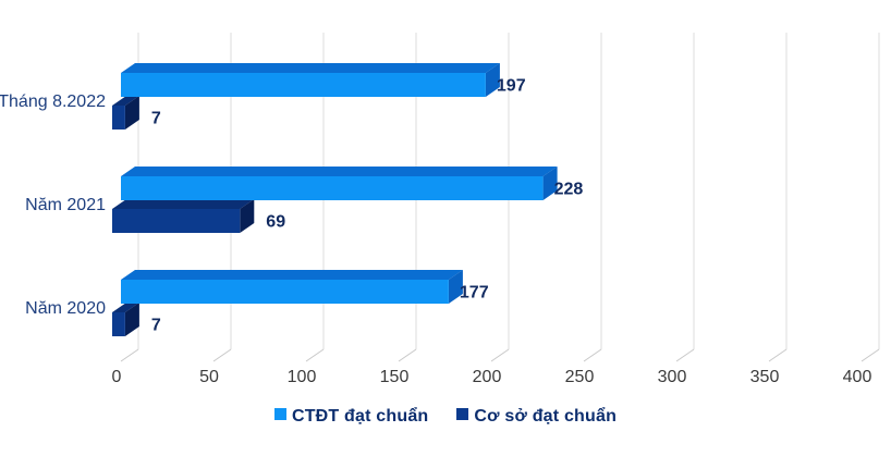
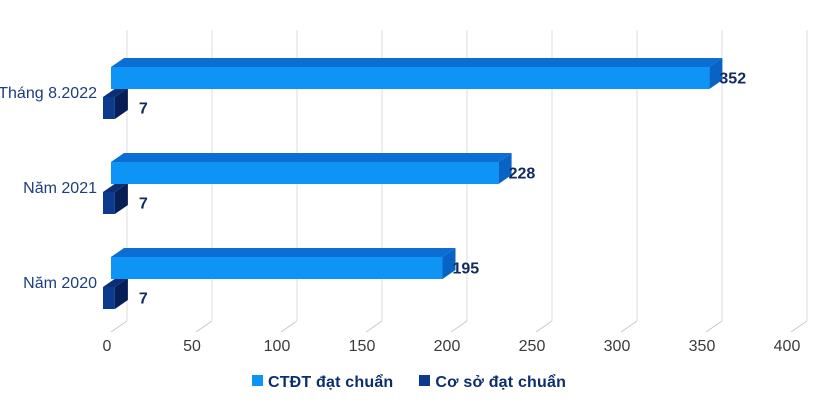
CTĐT đạt chuẩn/Tháng 8.2022: 197 -> 352
Cơ sở đạt chuẩn/Năm 2021: 69 -> 7
CTĐT đạt chuẩn/Năm 2020: 177 -> 195
